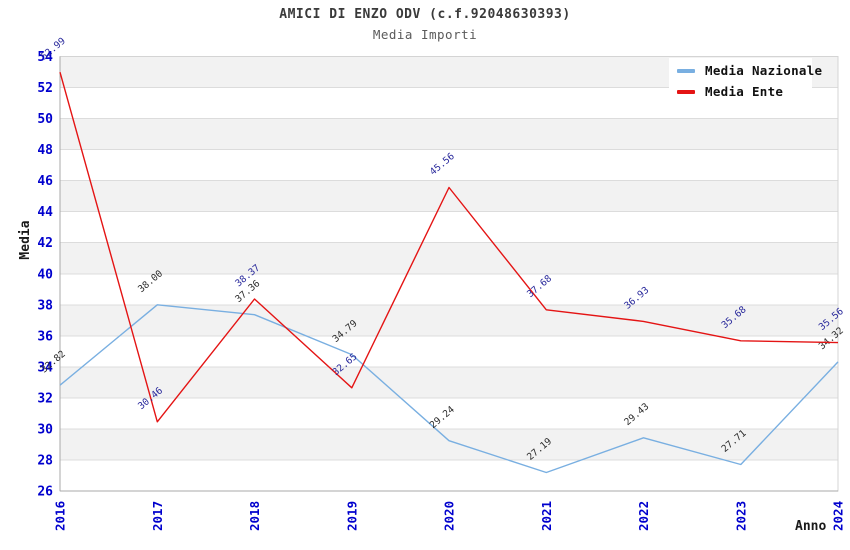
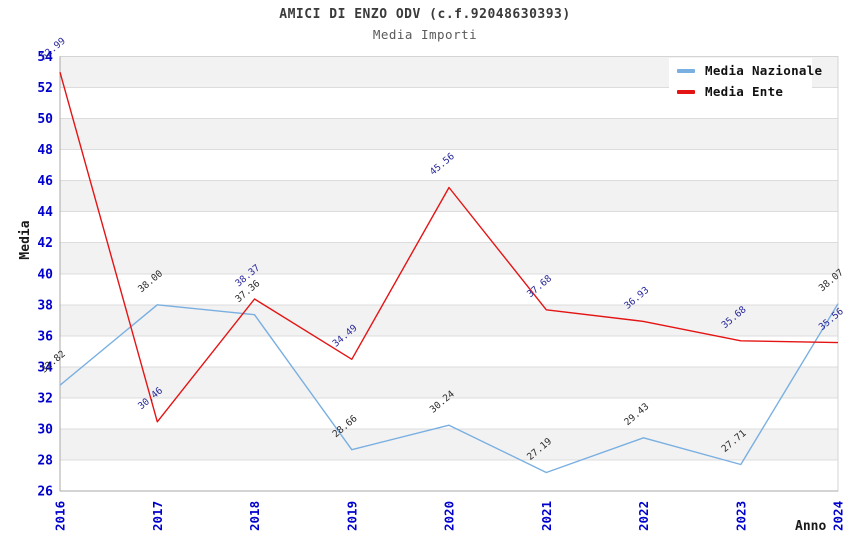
Media Nazionale/2019: 34.79 -> 28.66
Media Ente/2019: 32.65 -> 34.49
Media Nazionale/2020: 29.24 -> 30.24
Media Nazionale/2024: 34.32 -> 38.07
